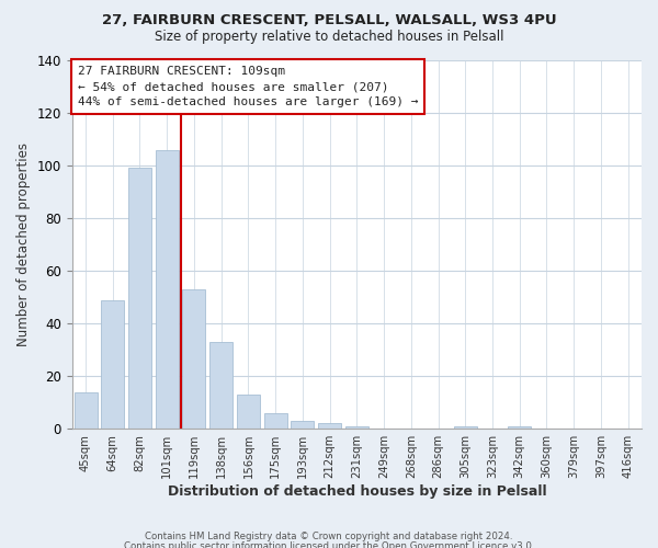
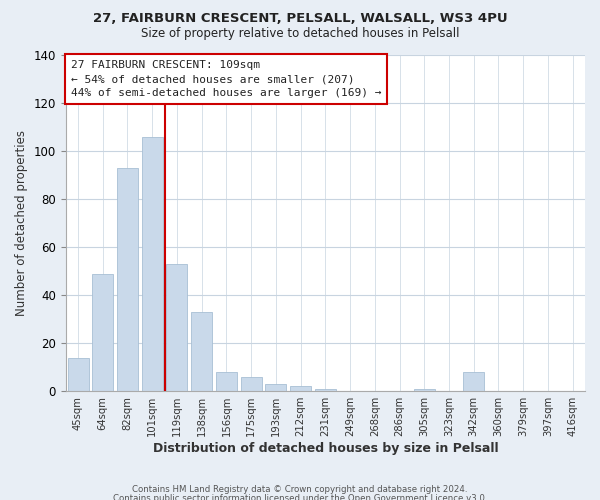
82sqm: 99 -> 93
156sqm: 13 -> 8
342sqm: 1 -> 8
